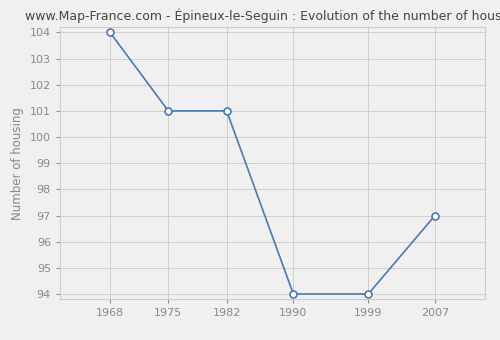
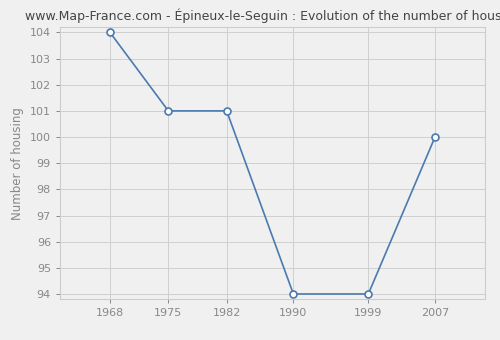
2007: 97 -> 100
